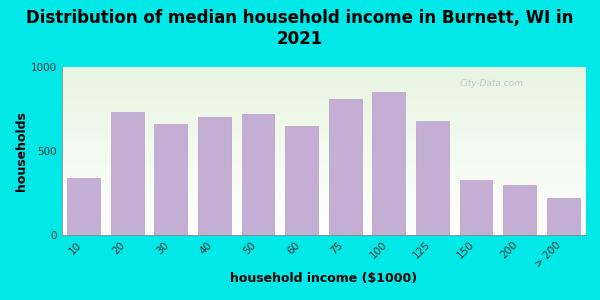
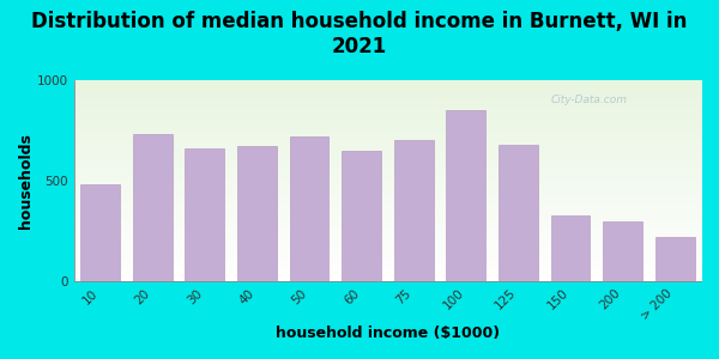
10: 340 -> 480
40: 700 -> 670
75: 810 -> 700
